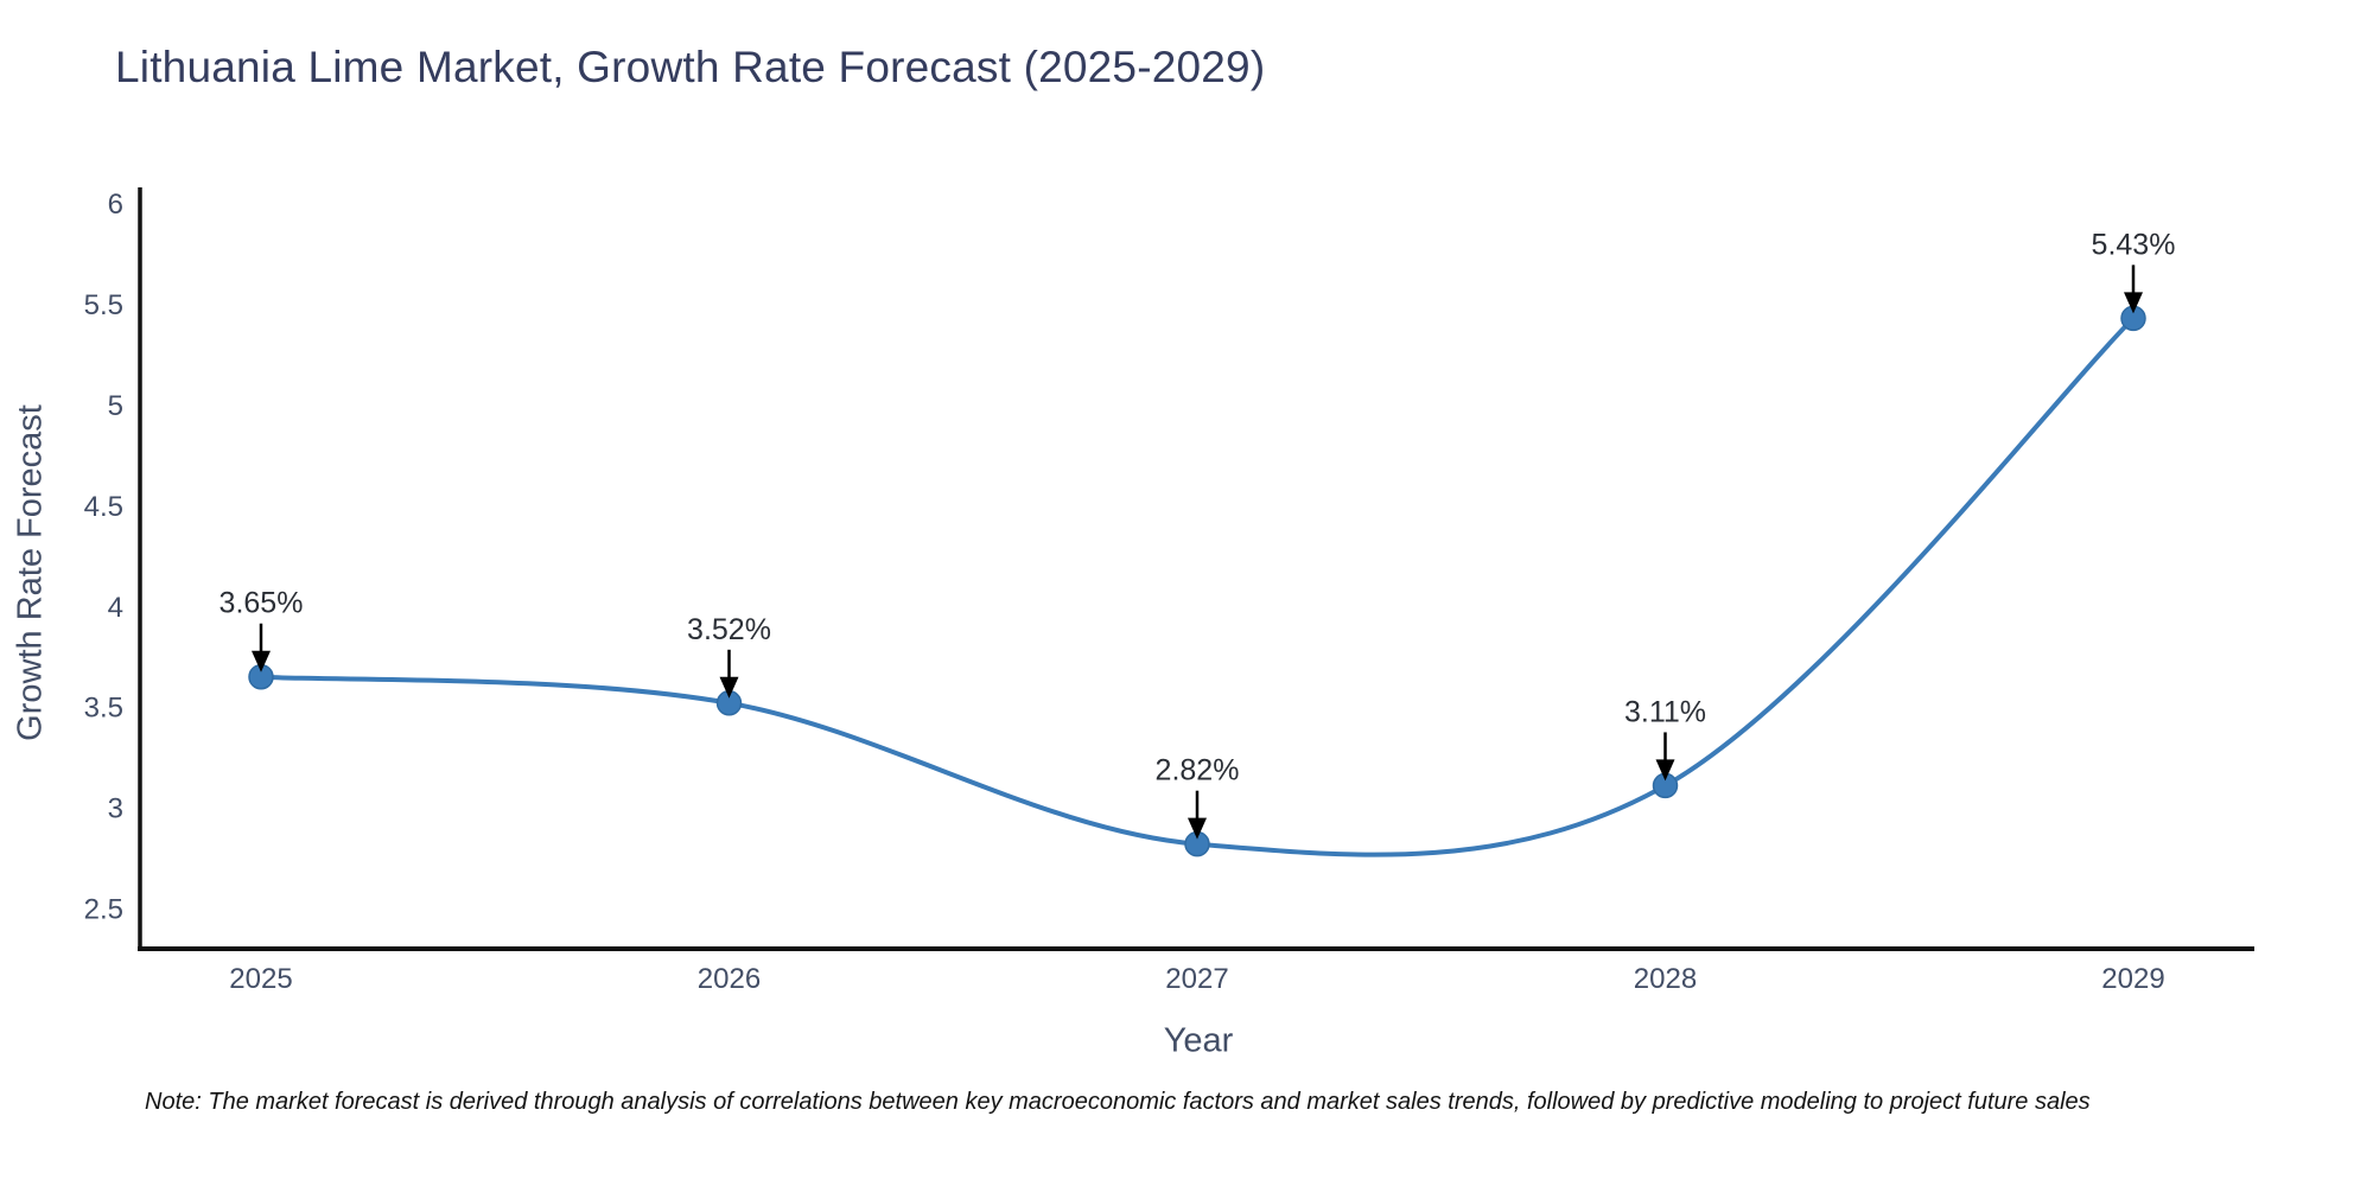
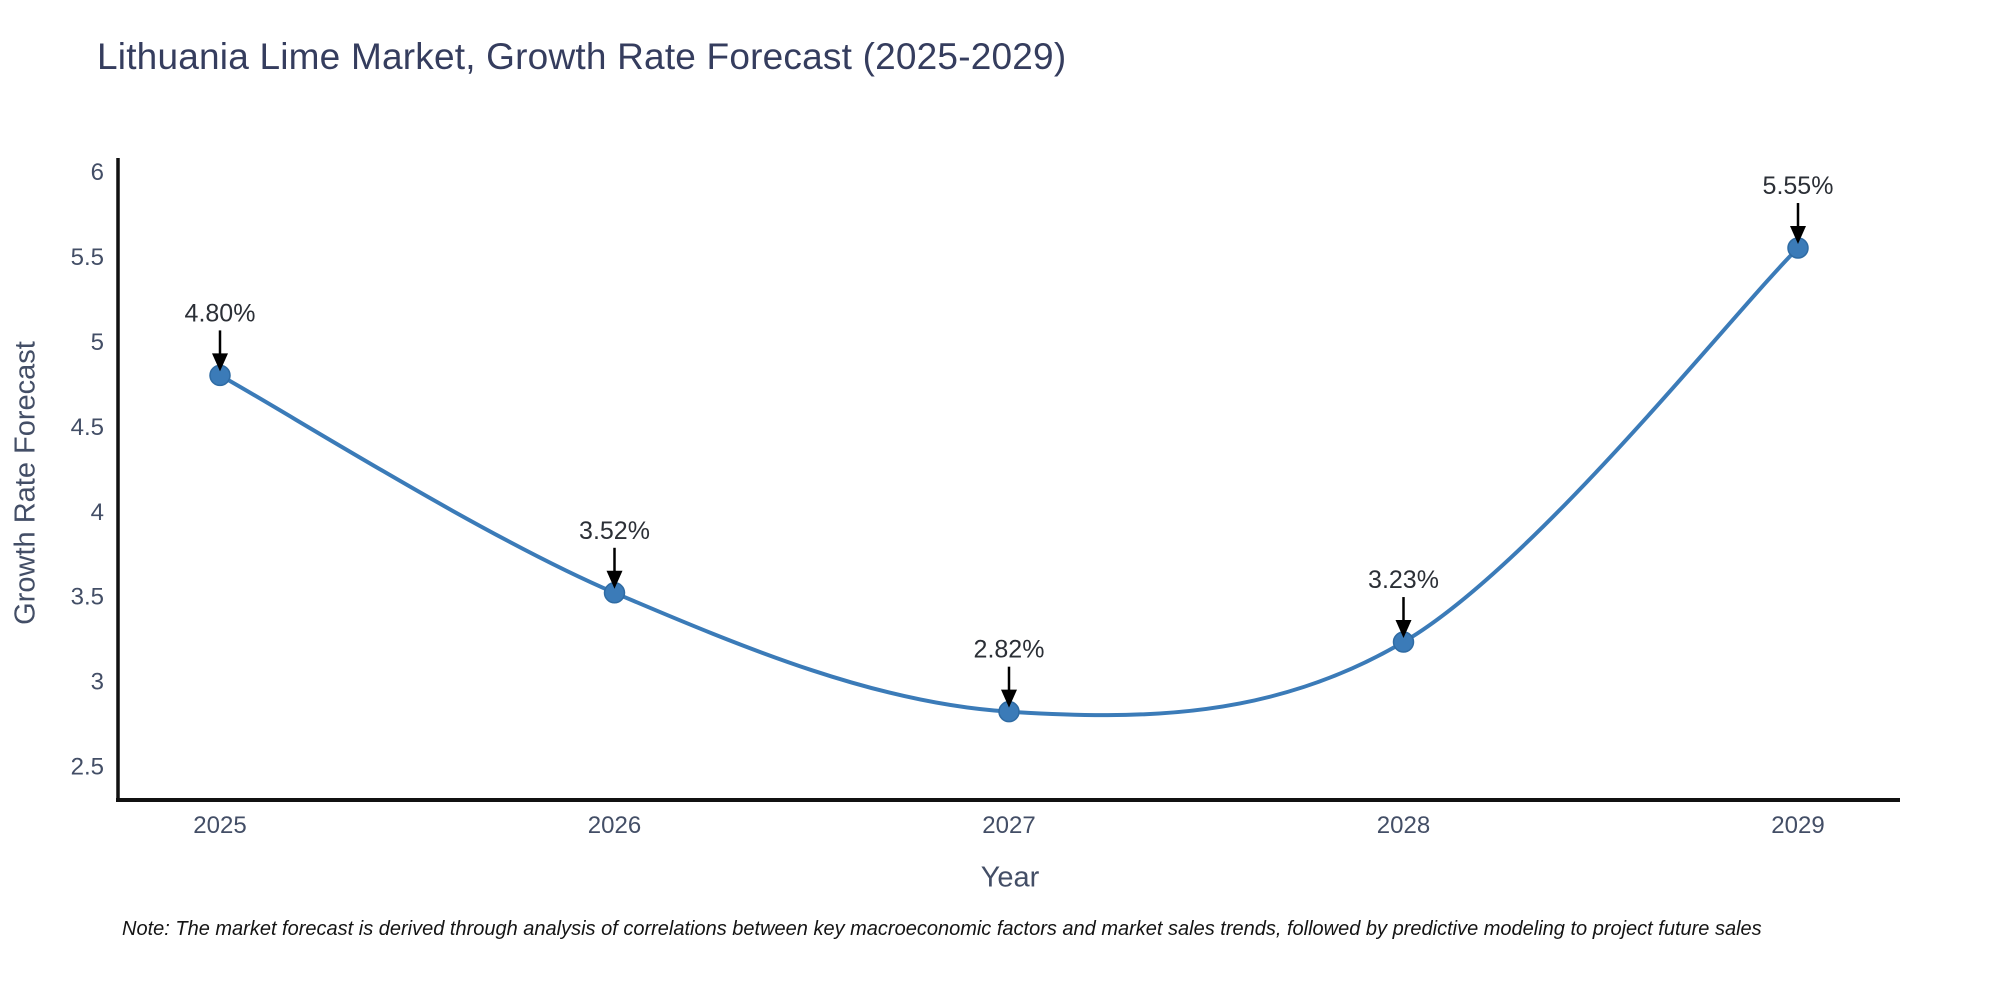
2025: 3.65% -> 4.80%
2028: 3.11% -> 3.23%
2029: 5.43% -> 5.55%
